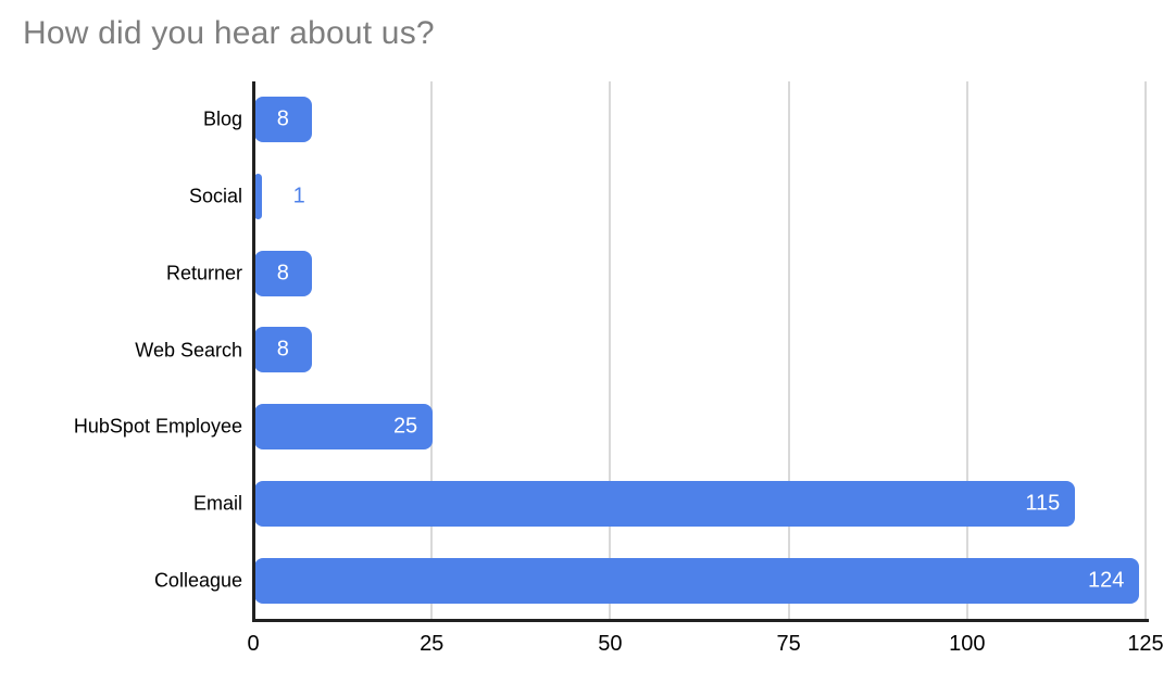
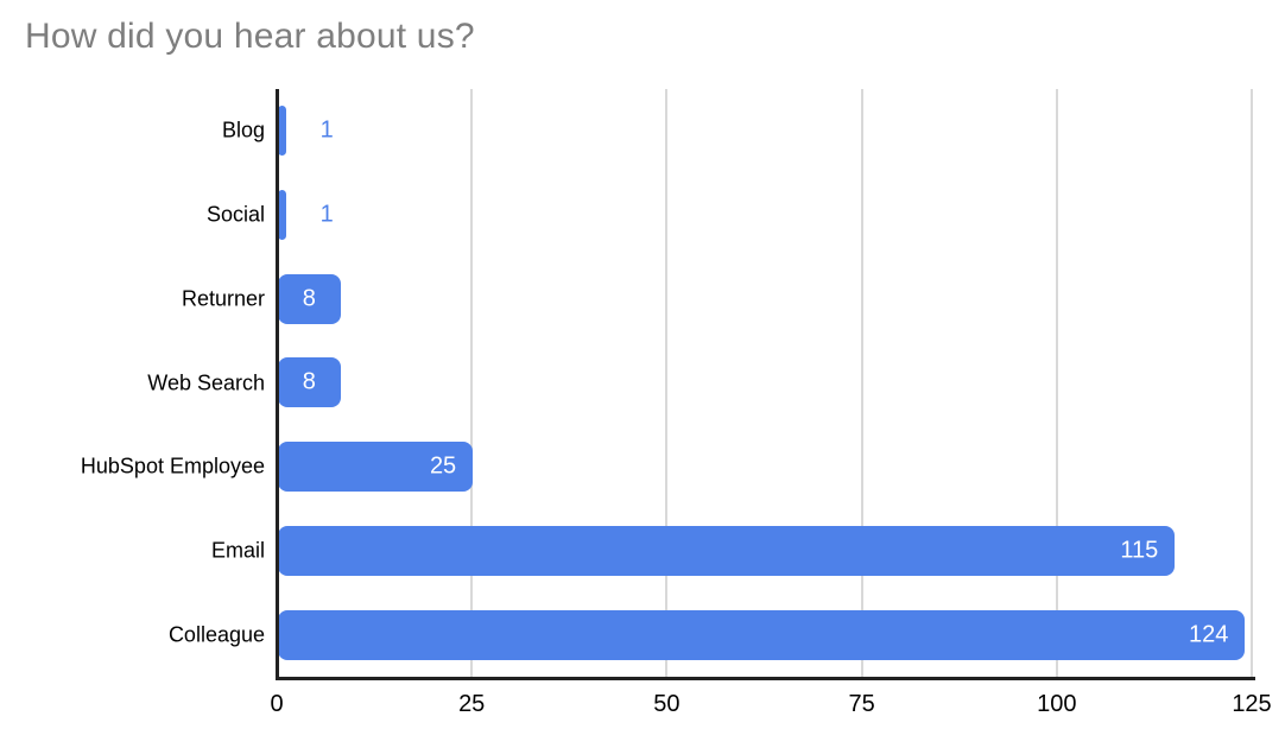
Blog: 8 -> 1
